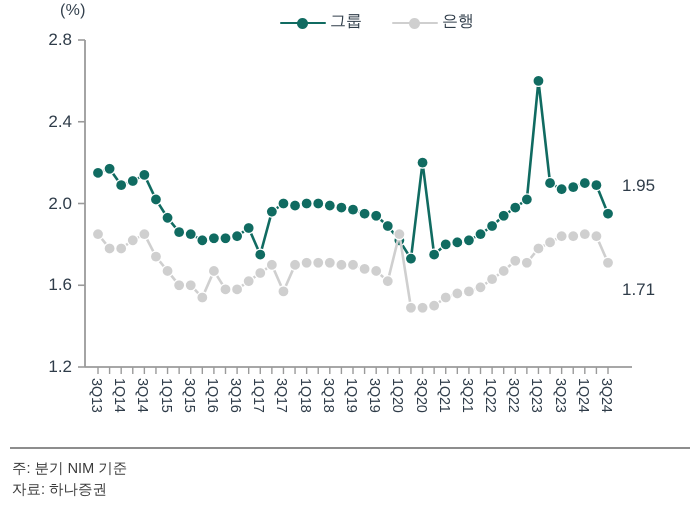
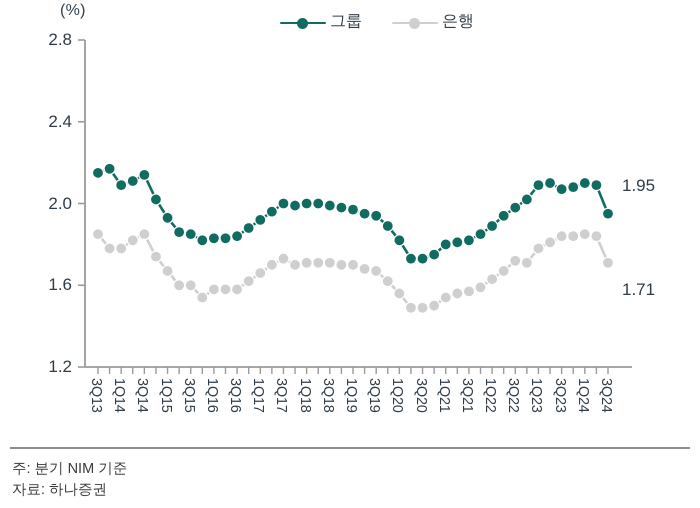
은행/1Q16: 1.67 -> 1.58
그룹/1Q17: 1.75 -> 1.92
은행/3Q17: 1.57 -> 1.73
은행/1Q20: 1.85 -> 1.56
그룹/3Q20: 2.20 -> 1.73
그룹/1Q23: 2.60 -> 2.09
